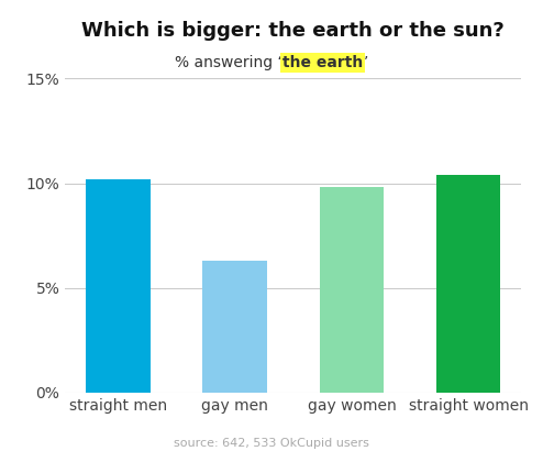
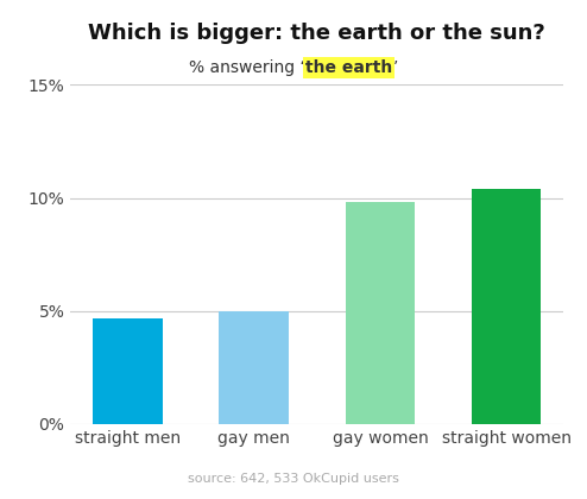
straight men: 10.2% -> 4.7%
gay men: 6.3% -> 5.0%
